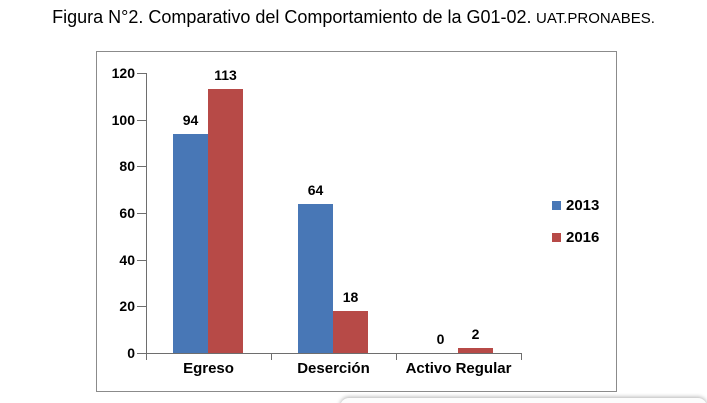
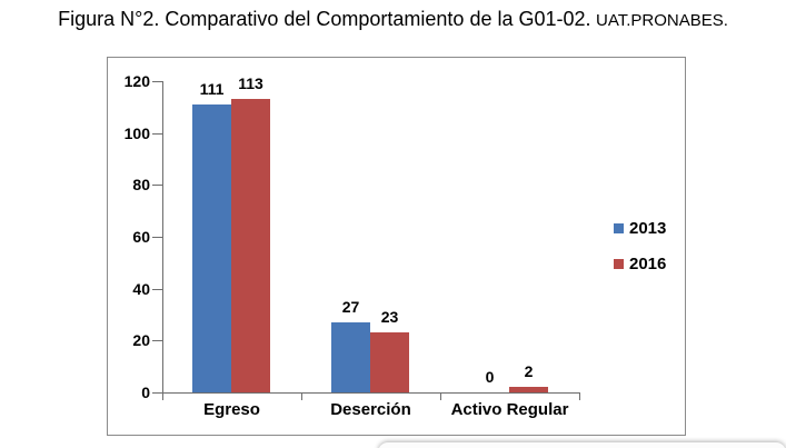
2013/Egreso: 94 -> 111
2013/Deserción: 64 -> 27
2016/Deserción: 18 -> 23
